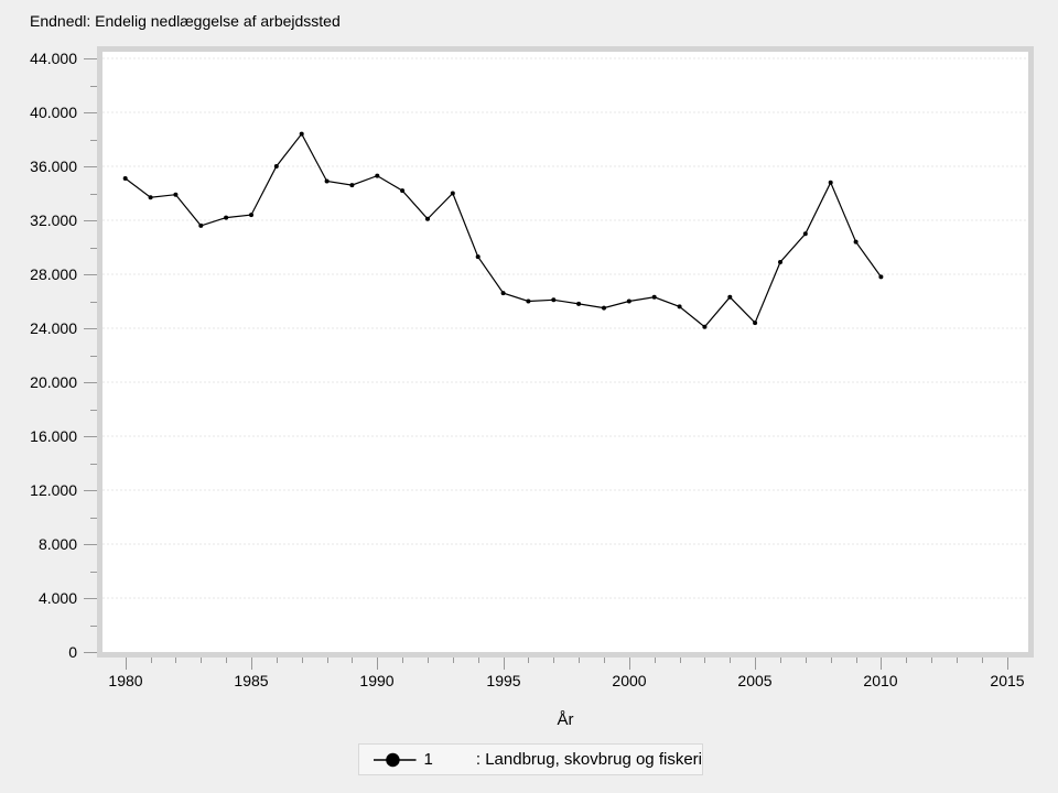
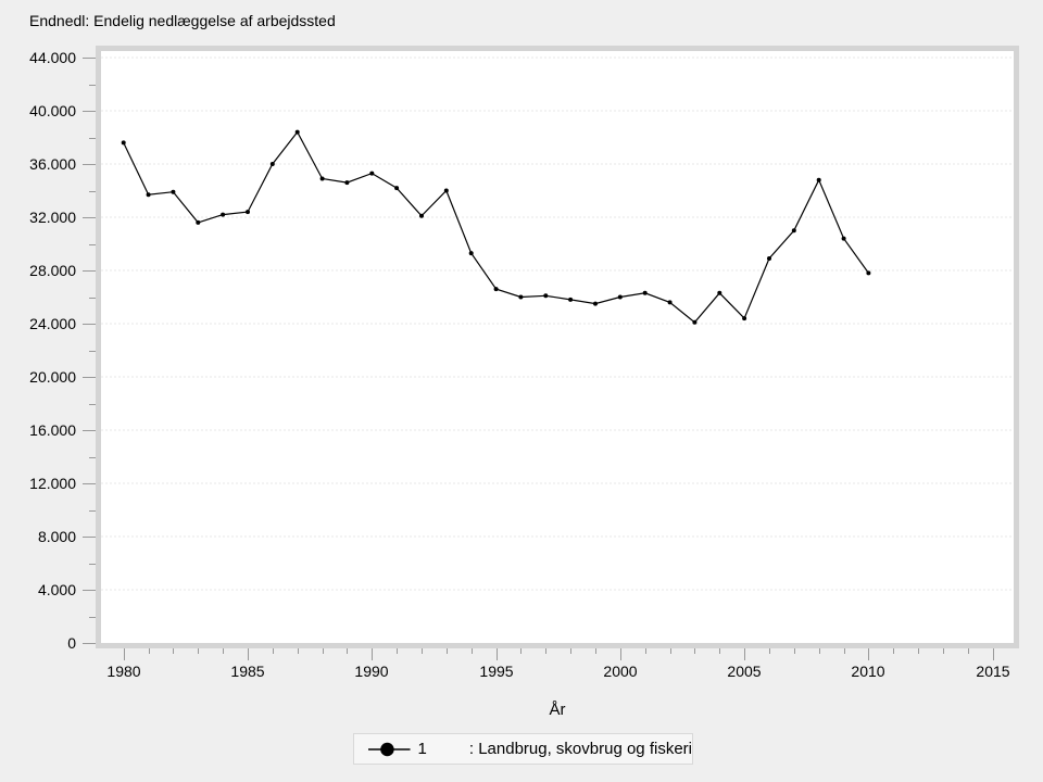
1980: 35100 -> 37600
